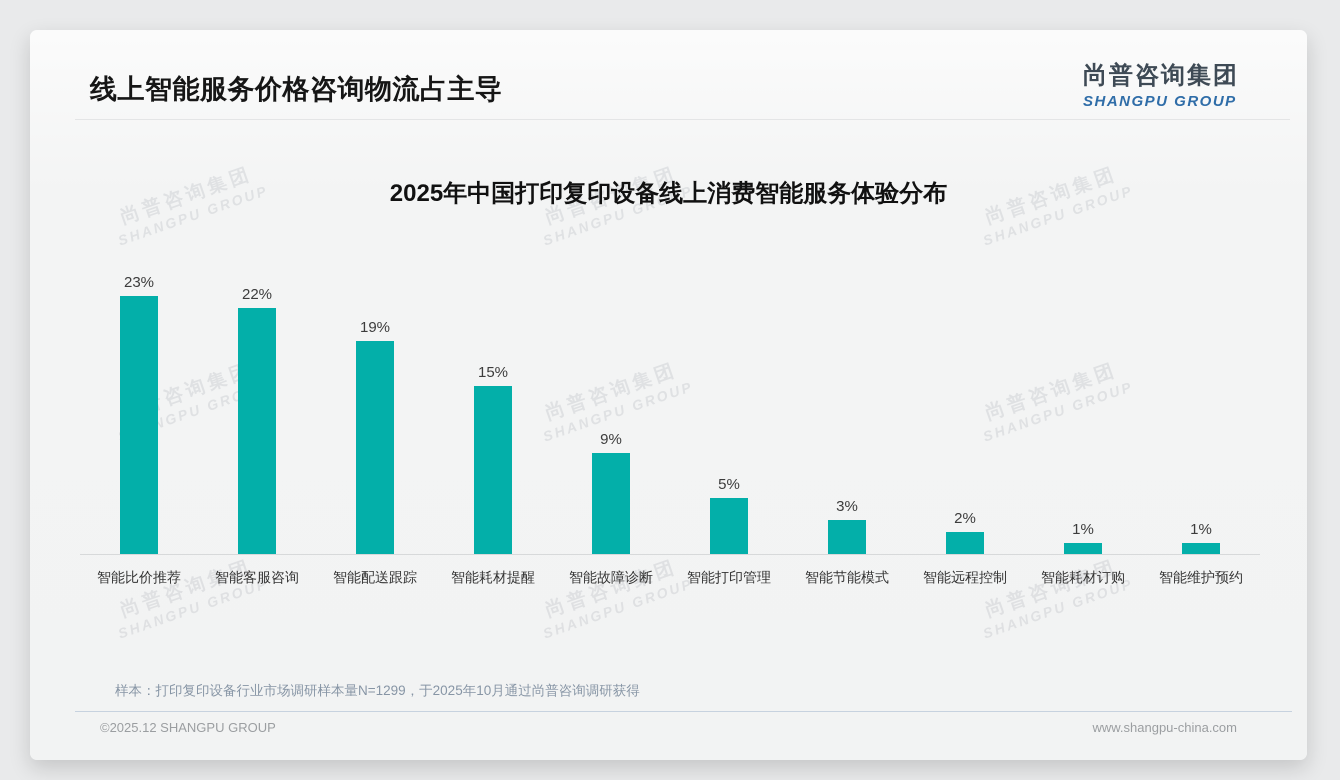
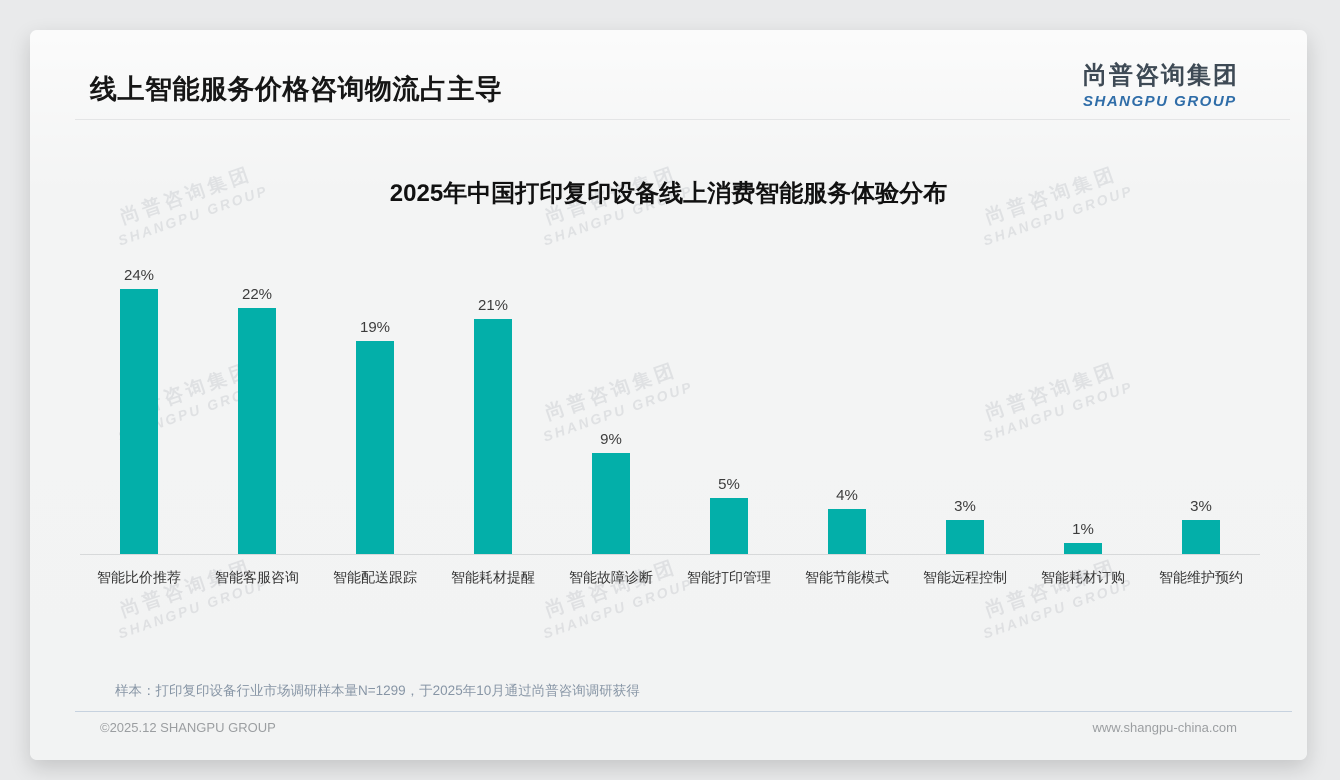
智能比价推荐: 23% -> 24%
智能耗材提醒: 15% -> 21%
智能节能模式: 3% -> 4%
智能远程控制: 2% -> 3%
智能维护预约: 1% -> 3%
